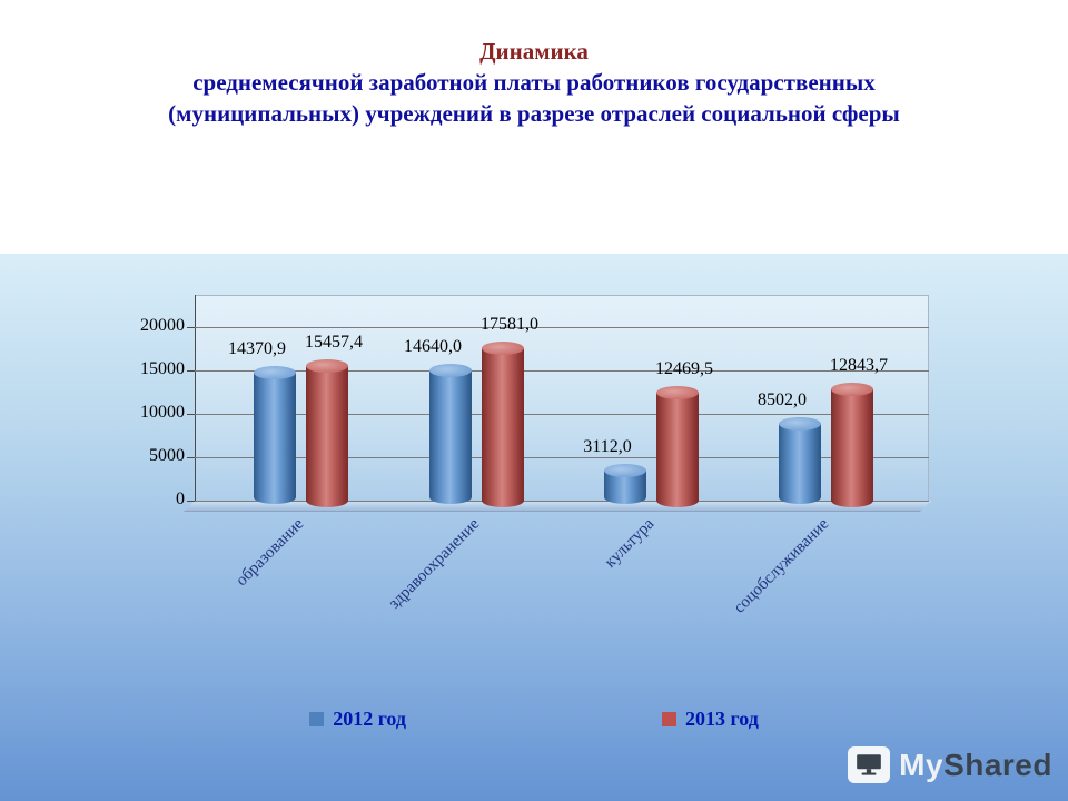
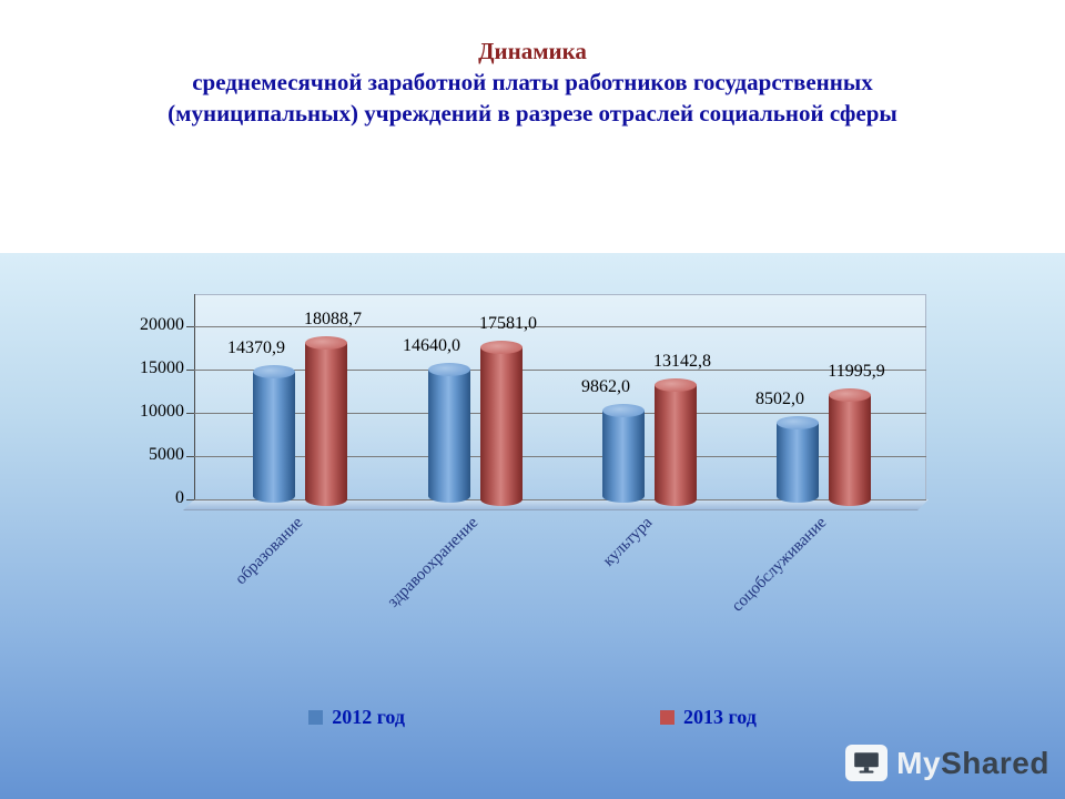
2013 год/образование: 15457,4 -> 18088,7
2012 год/культура: 3112,0 -> 9862,0
2013 год/культура: 12469,5 -> 13142,8
2013 год/соцобслуживание: 12843,7 -> 11995,9
